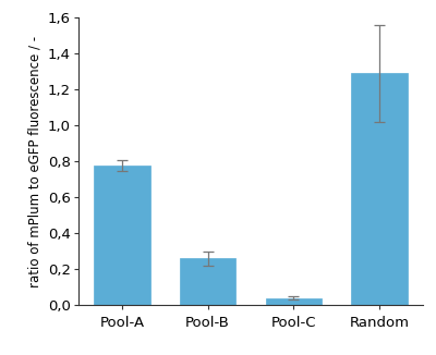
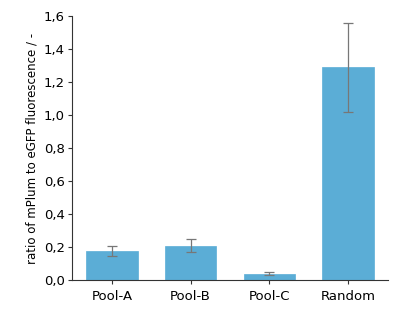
Pool-A: 0,78 -> 0,18
Pool-B: 0,26 -> 0,21
